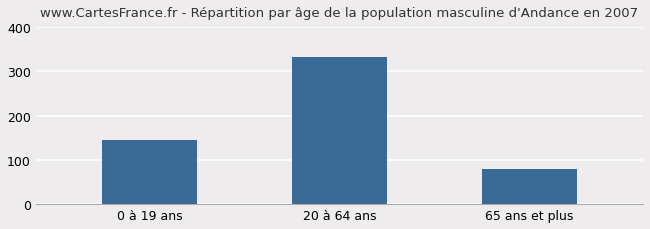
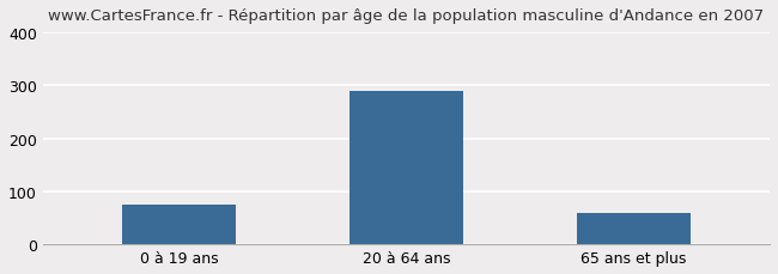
0 à 19 ans: 144 -> 75
20 à 64 ans: 332 -> 290
65 ans et plus: 80 -> 60
